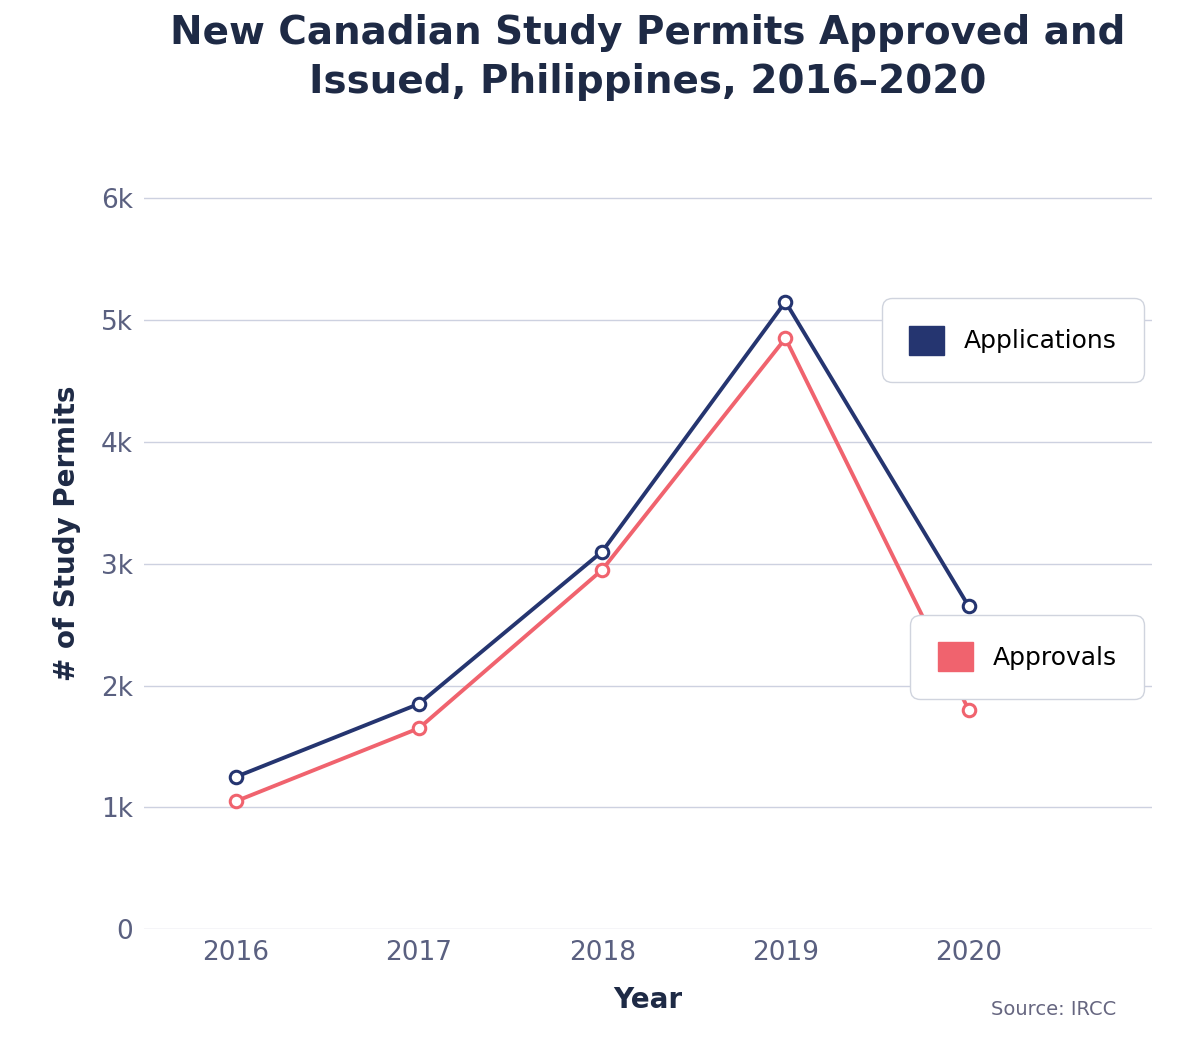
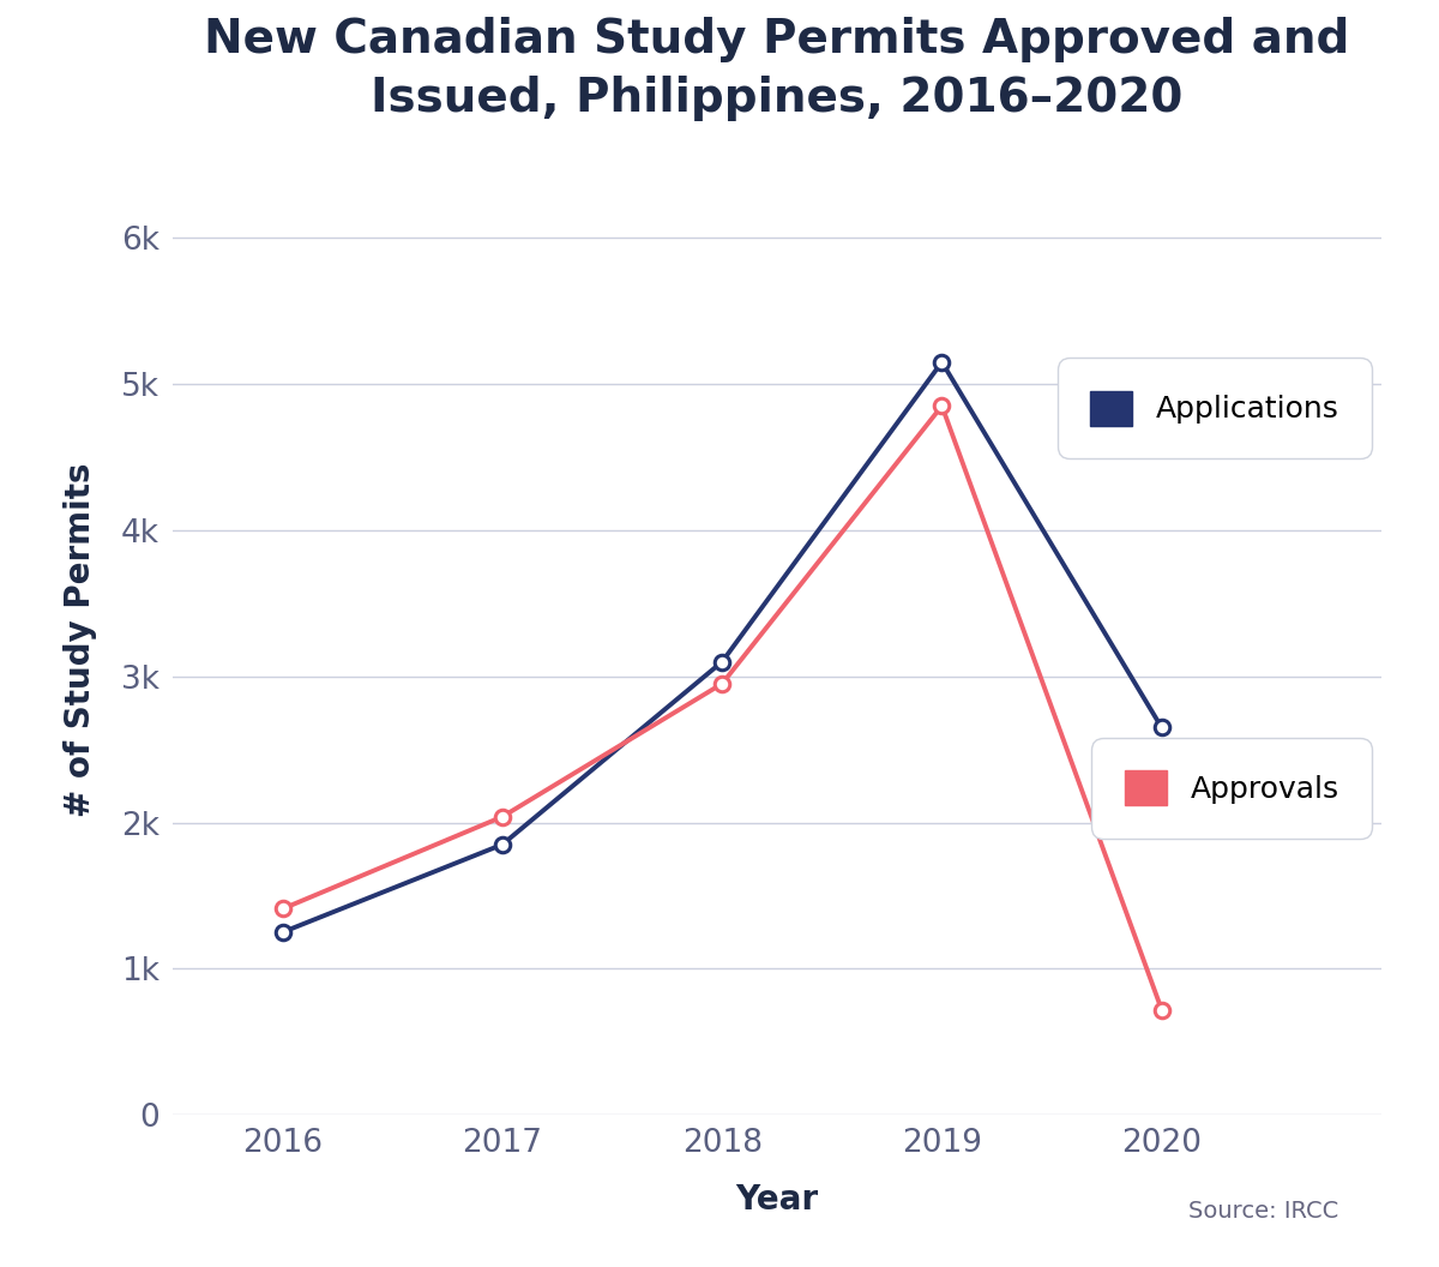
Approvals/2016: 1.05k -> 1.41k
Approvals/2017: 1.65k -> 2.04k
Approvals/2020: 1.80k -> 0.72k
